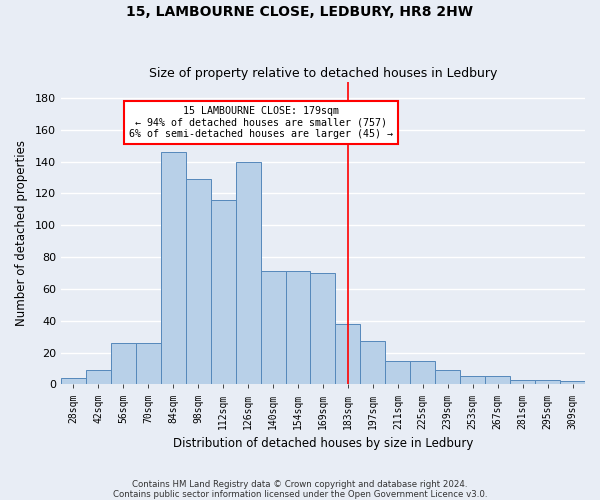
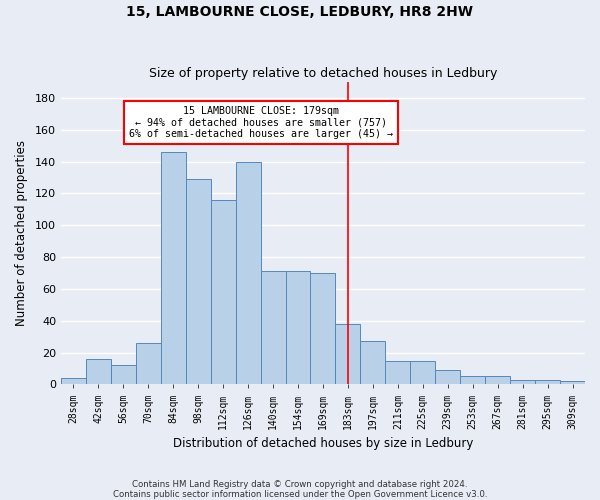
42sqm: 9 -> 16
56sqm: 26 -> 12
